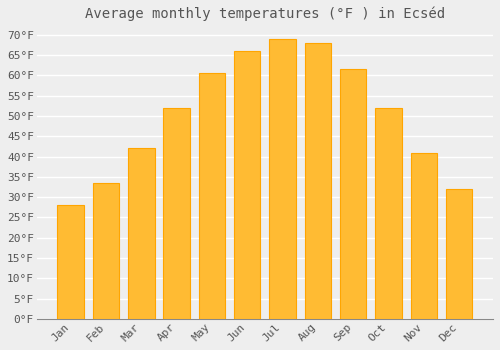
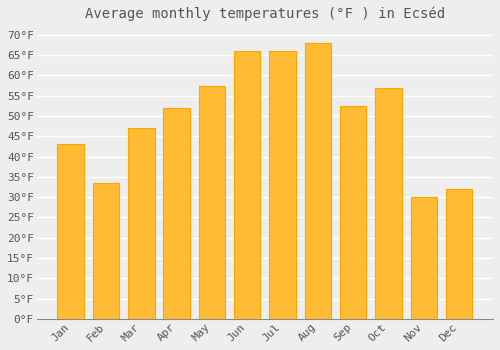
Jan: 28.0°F -> 43.0°F
Mar: 42.0°F -> 47.0°F
May: 60.5°F -> 57.5°F
Jul: 69.0°F -> 66.0°F
Sep: 61.5°F -> 52.5°F
Oct: 52.0°F -> 57.0°F
Nov: 41.0°F -> 30.0°F
